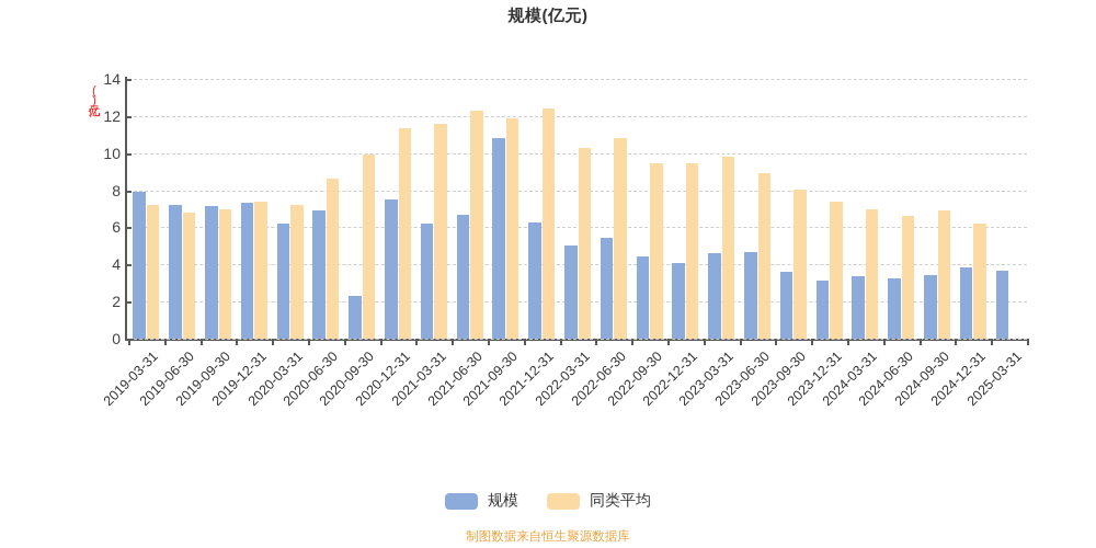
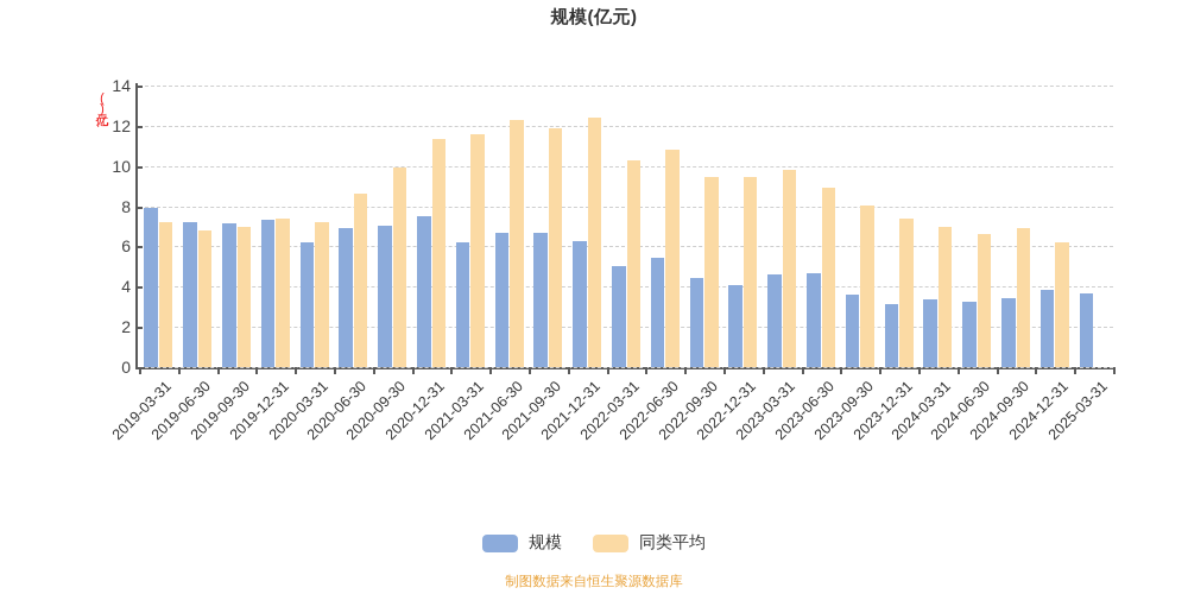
规模/2020-09-30: 2.3 -> 7.0
规模/2021-09-30: 10.8 -> 6.7
